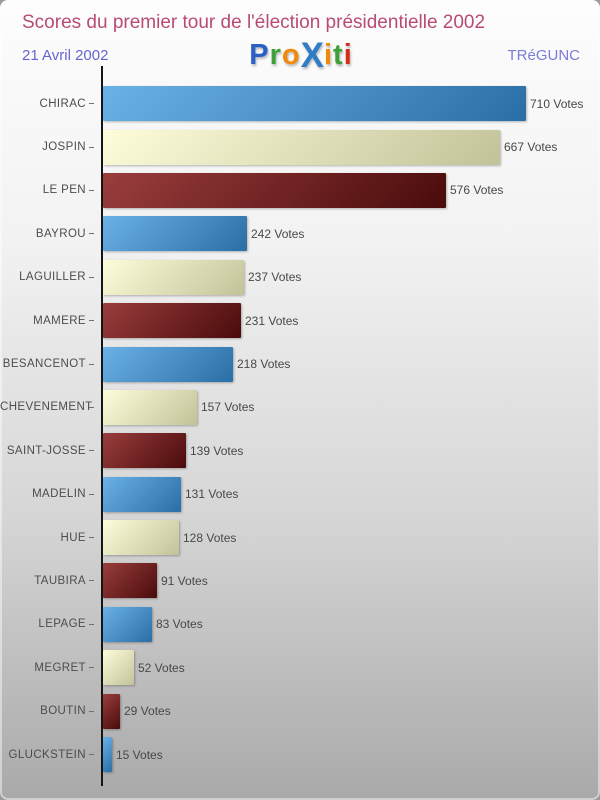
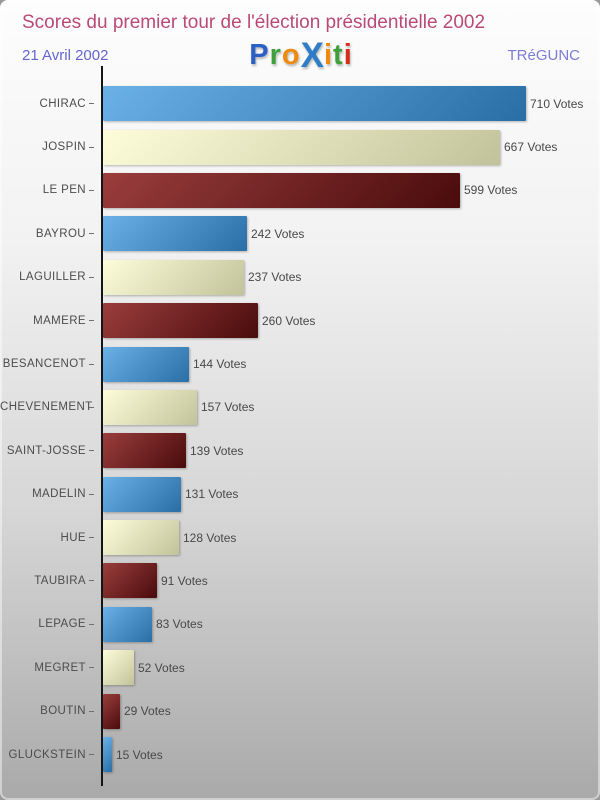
LE PEN: 576 -> 599
MAMERE: 231 -> 260
BESANCENOT: 218 -> 144
